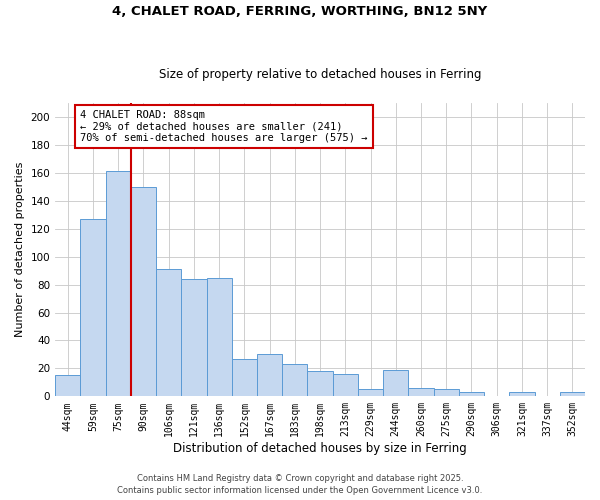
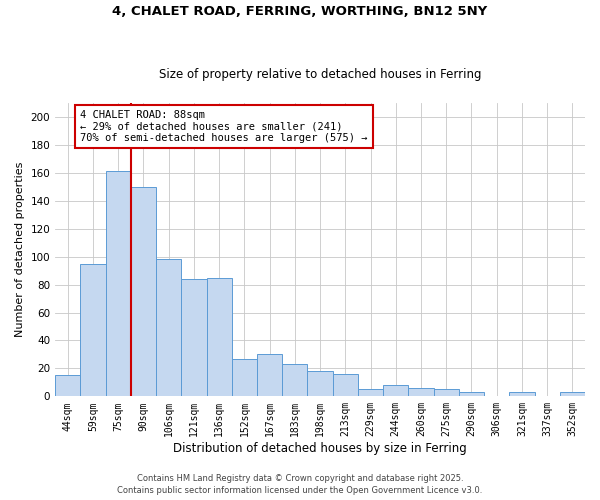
59sqm: 127 -> 95
106sqm: 91 -> 98
244sqm: 19 -> 8
